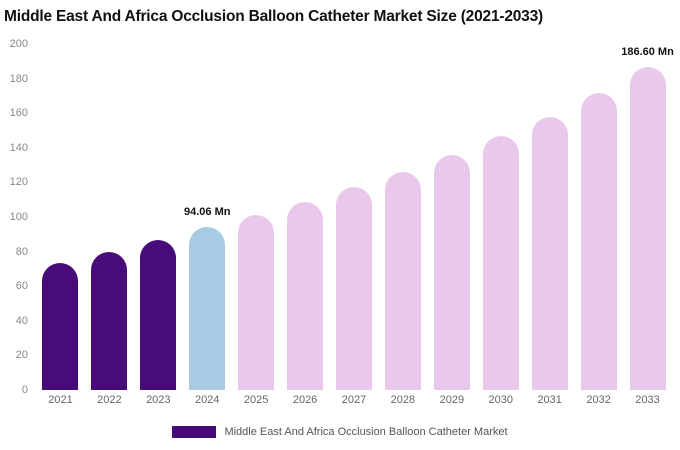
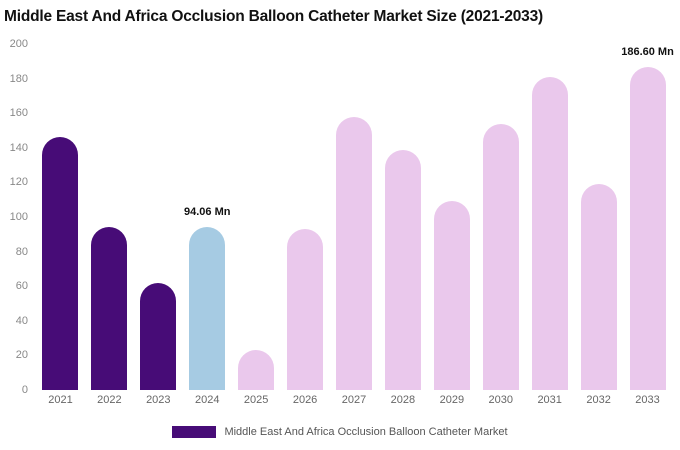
2021: 74 -> 146
2022: 80 -> 94
2023: 86 -> 62
2025: 101 -> 23
2026: 108 -> 93
2027: 118 -> 158
2028: 126 -> 139
2029: 136 -> 109
2030: 147 -> 154
2031: 158 -> 181
2032: 172 -> 119
